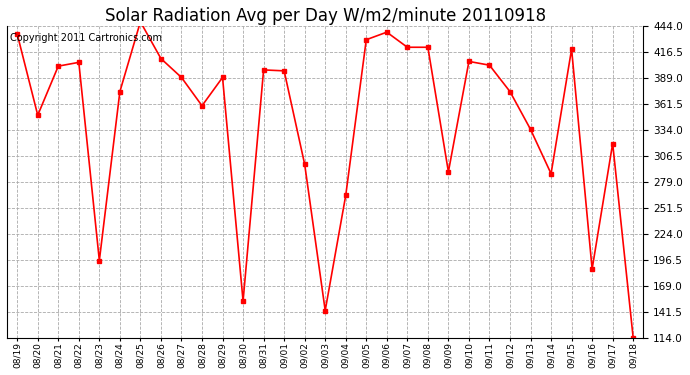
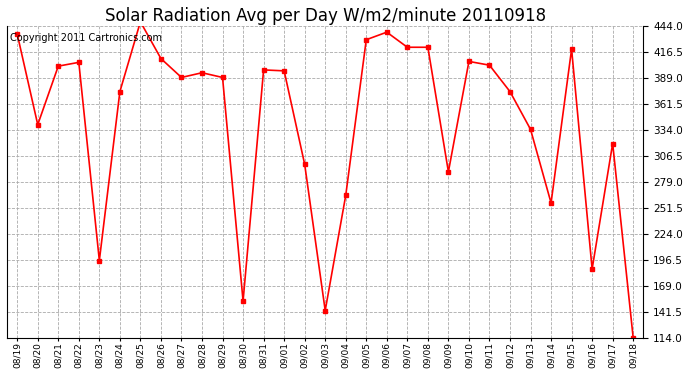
08/20: 350 -> 340
08/28: 360 -> 395
09/14: 288 -> 257
